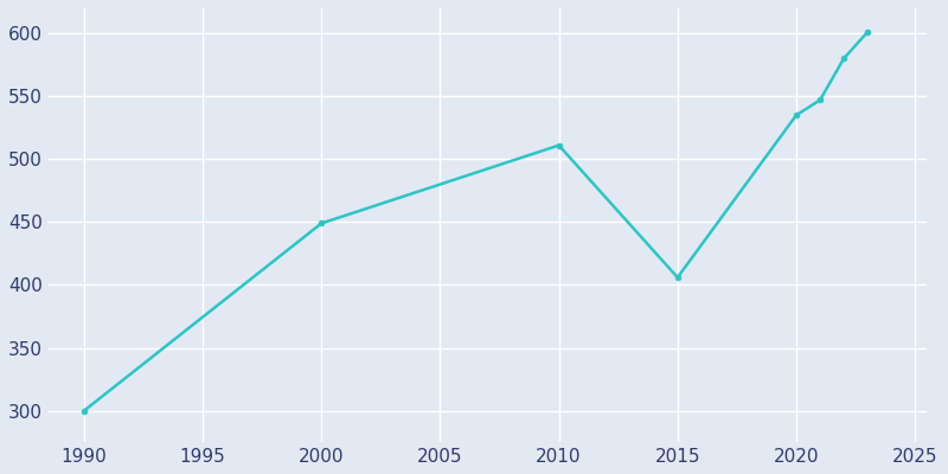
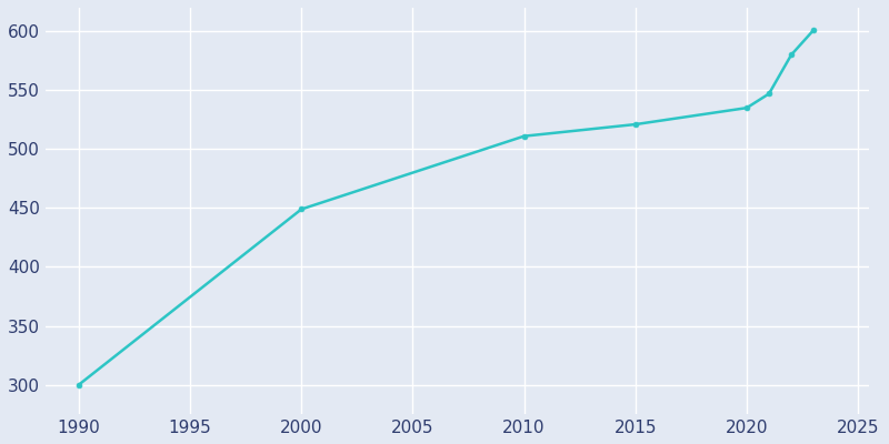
2015: 406 -> 521
